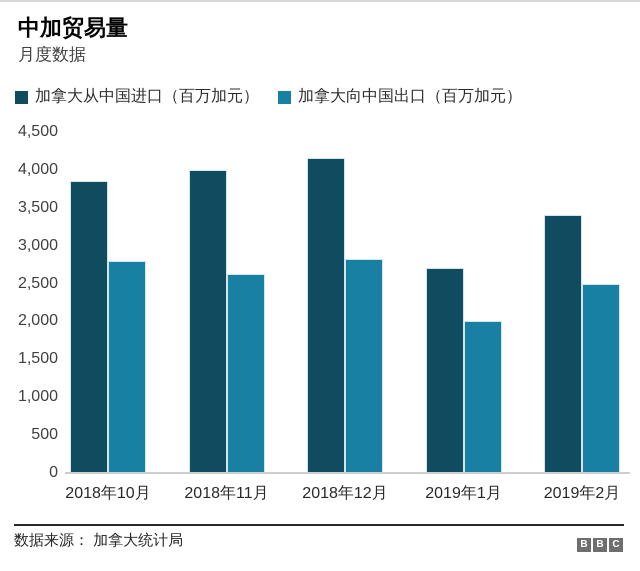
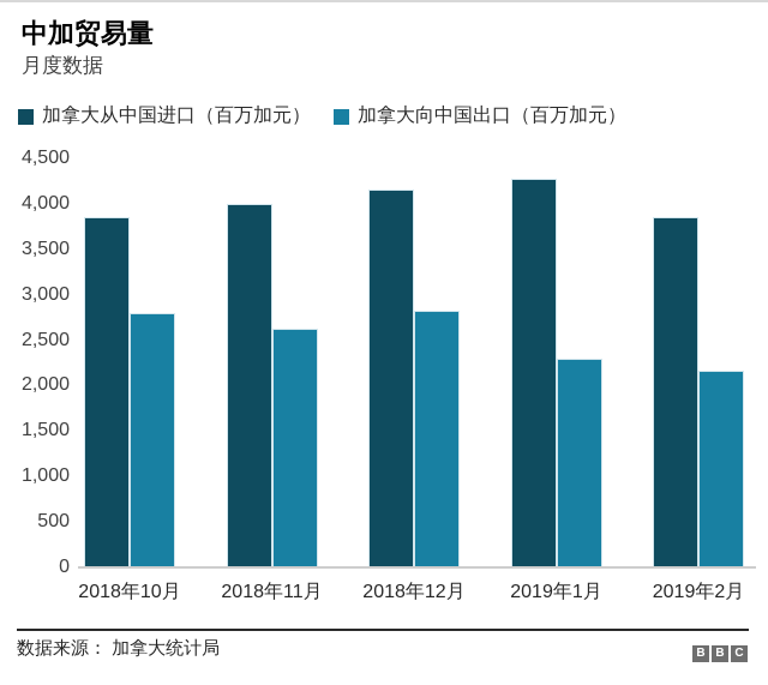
加拿大从中国进口（百万加元）/2019年1月: 2700 -> 4300
加拿大向中国出口（百万加元）/2019年1月: 2000 -> 2300
加拿大从中国进口（百万加元）/2019年2月: 3400 -> 3800
加拿大向中国出口（百万加元）/2019年2月: 2500 -> 2200
